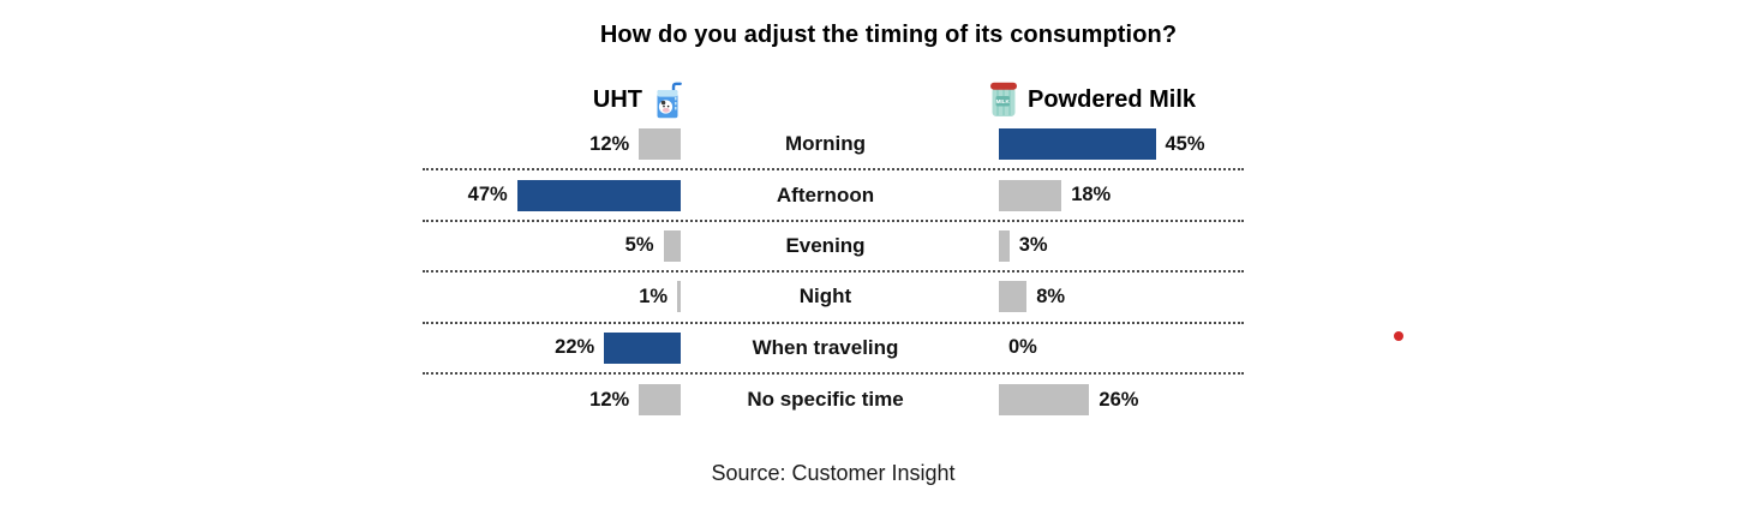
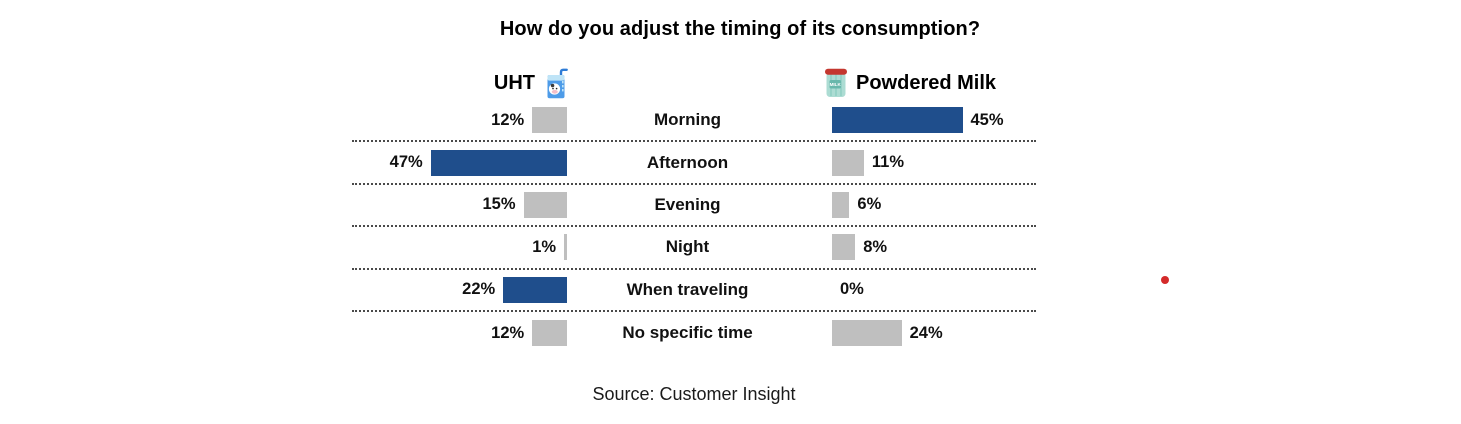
Powdered Milk/Afternoon: 18% -> 11%
UHT/Evening: 5% -> 15%
Powdered Milk/Evening: 3% -> 6%
Powdered Milk/No specific time: 26% -> 24%
